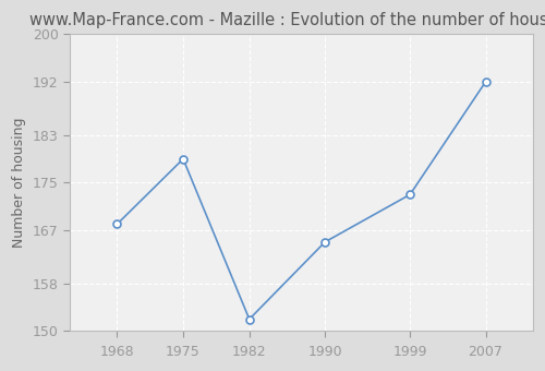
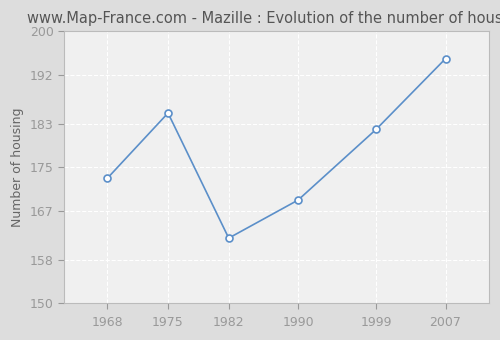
1968: 168 -> 173
1975: 179 -> 185
1982: 152 -> 162
1990: 165 -> 169
1999: 173 -> 182
2007: 192 -> 195
